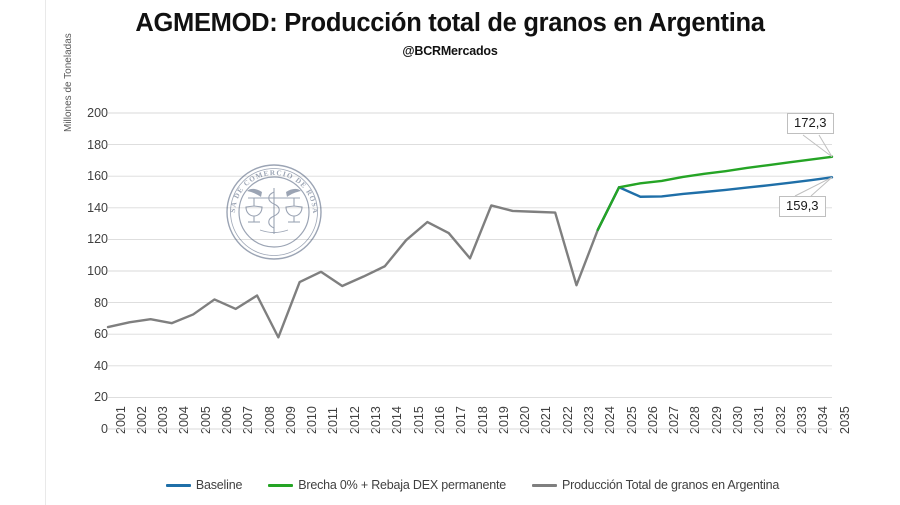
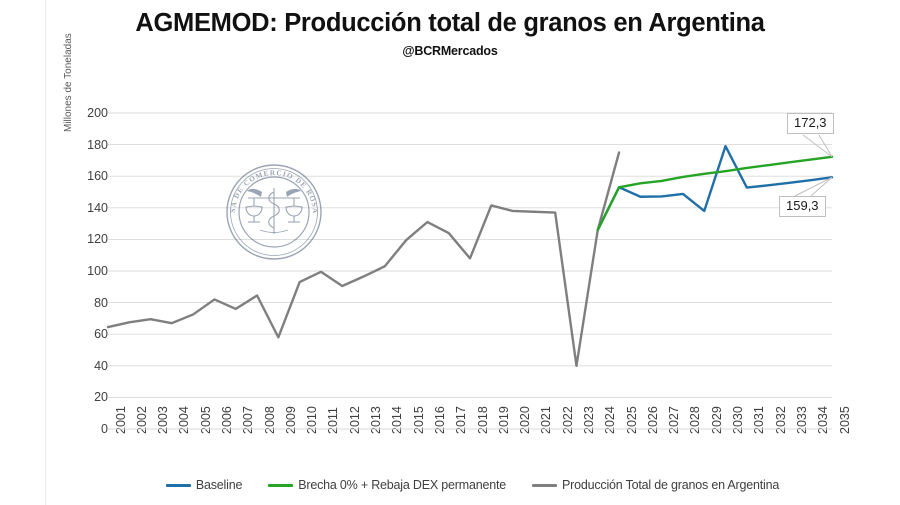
Producción Total de granos en Argentina/2023: 91 -> 40
Producción Total de granos en Argentina/2025: 153 -> 175
Baseline/2029: 150 -> 138
Baseline/2030: 151 -> 179
